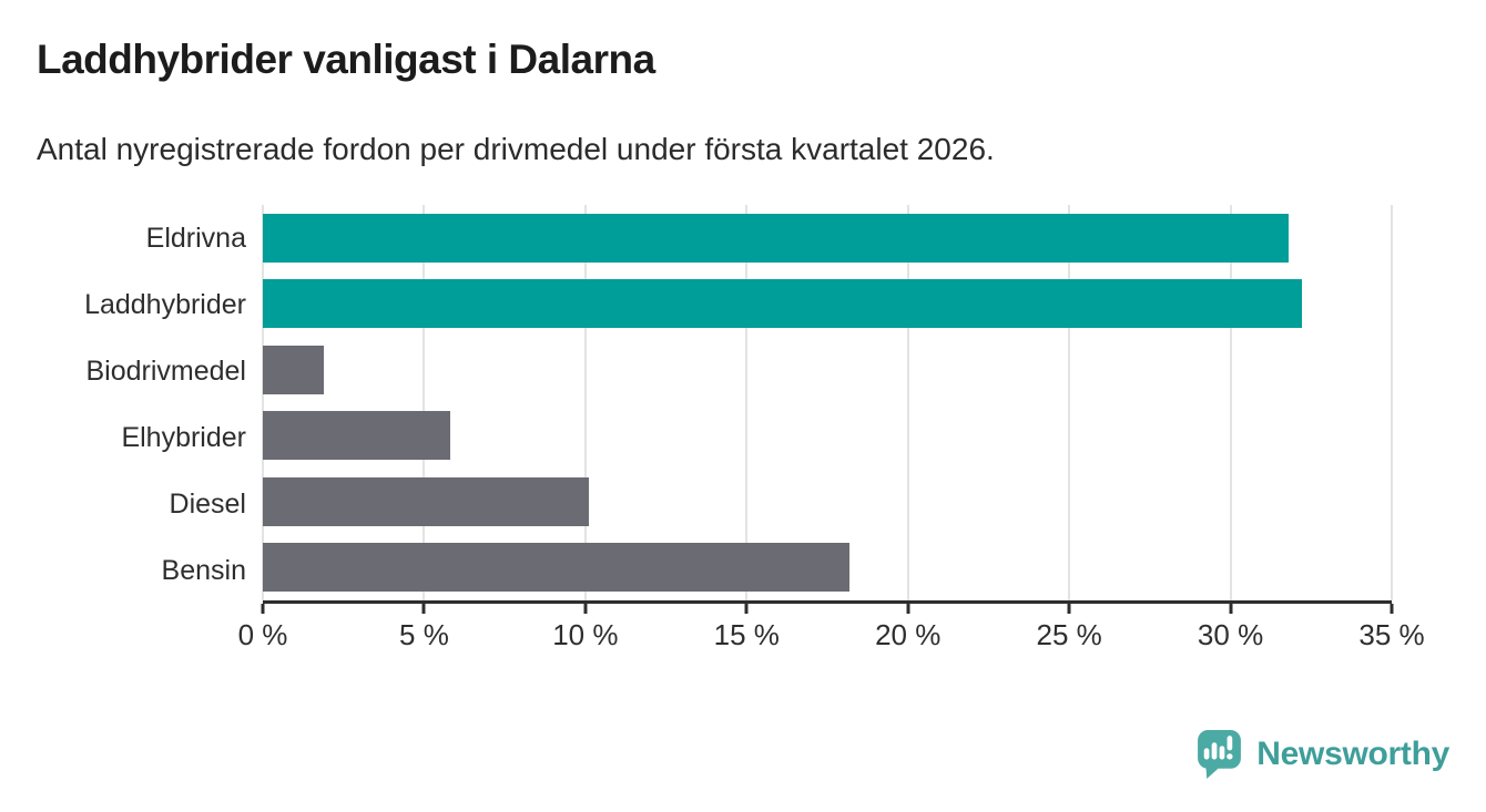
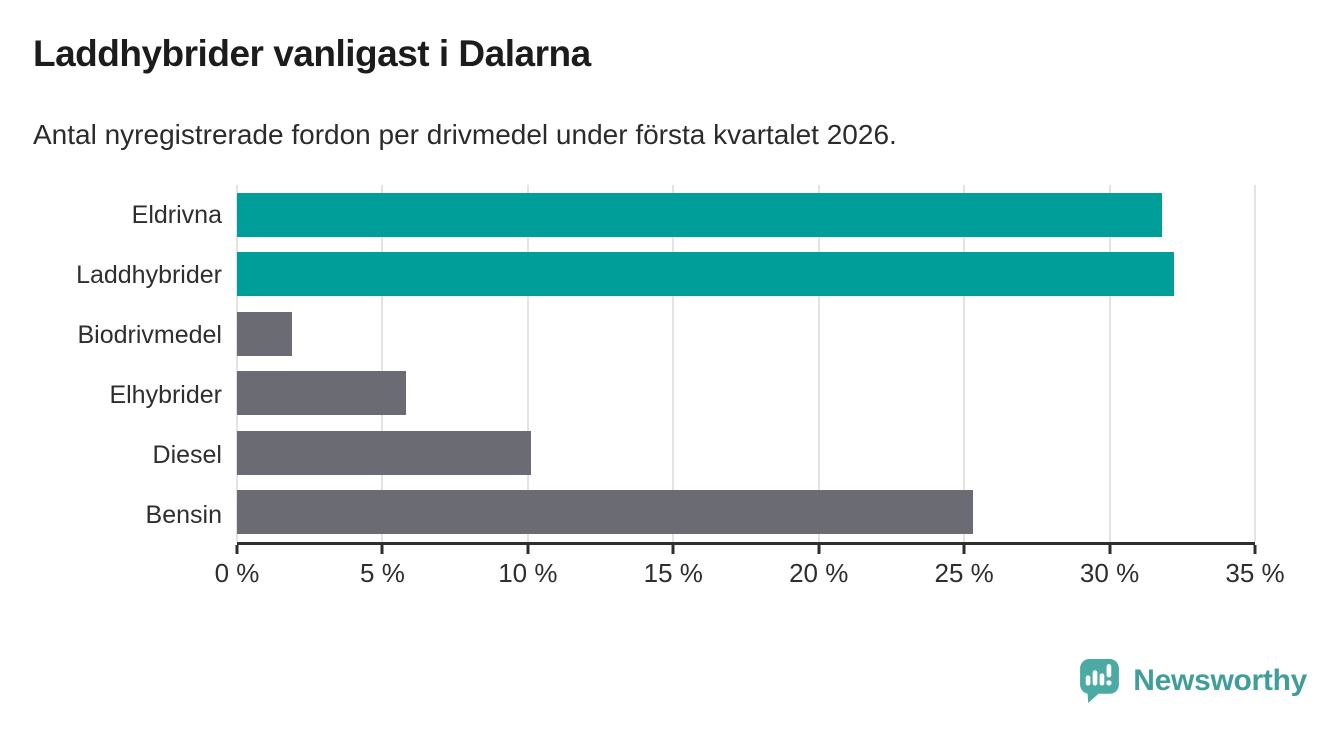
Bensin: 18.2% -> 25.3%
